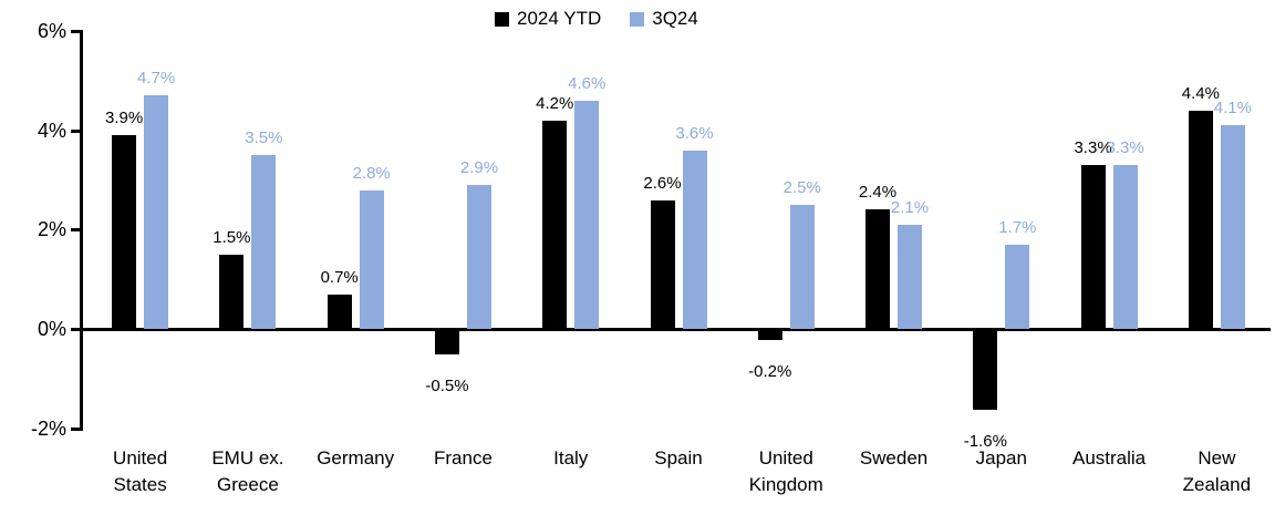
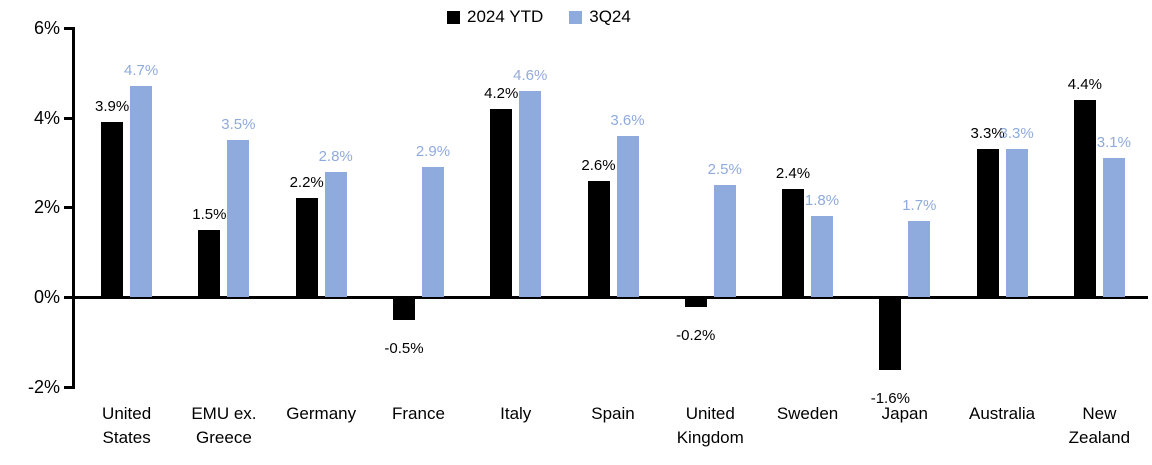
2024 YTD/Germany: 0.7% -> 2.2%
3Q24/Sweden: 2.1% -> 1.8%
3Q24/New Zealand: 4.1% -> 3.1%
